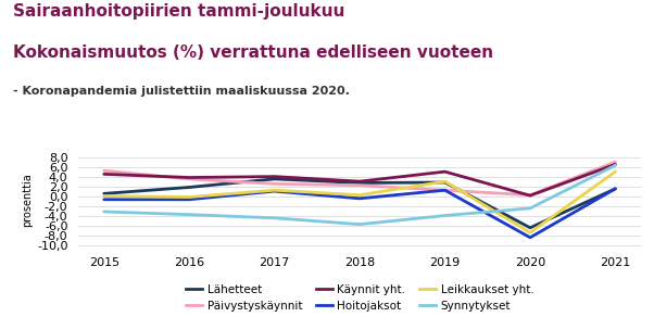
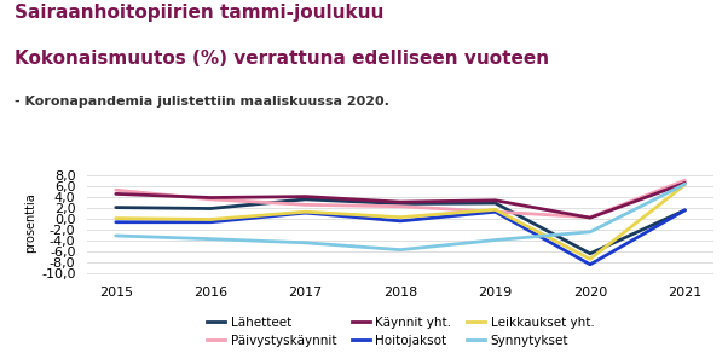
Lähetteet/2015: 0,5 -> 2,0
Käynnit yht./2019: 5,0 -> 3,3
Leikkaukset yht./2019: 3,0 -> 1,6
Leikkaukset yht./2021: 5,0 -> 6,2
